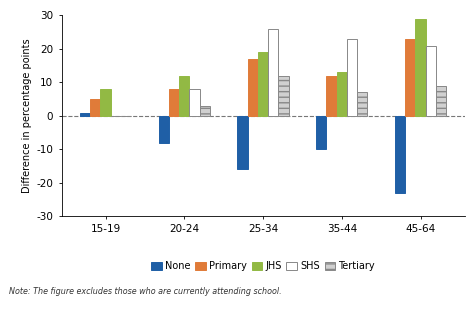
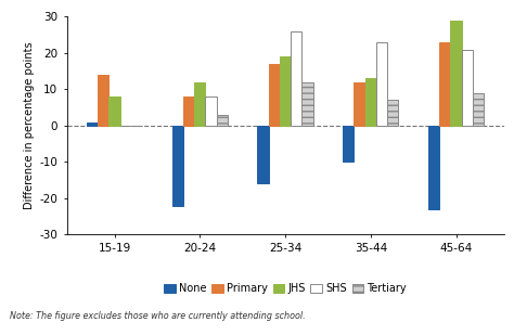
Primary/15-19: 5 -> 14
None/20-24: -8 -> -22
